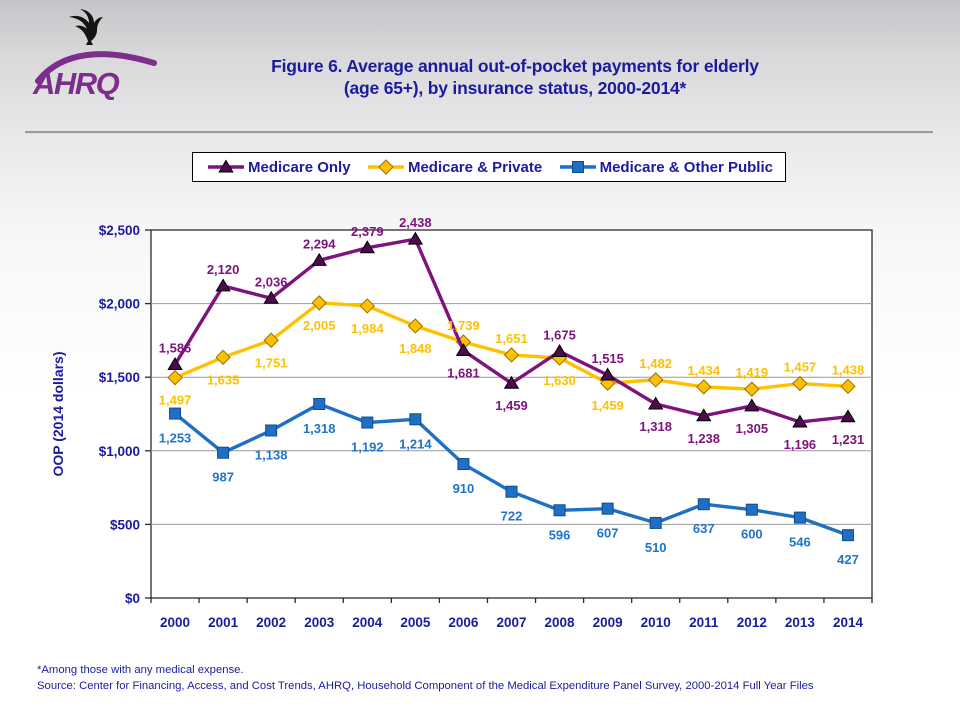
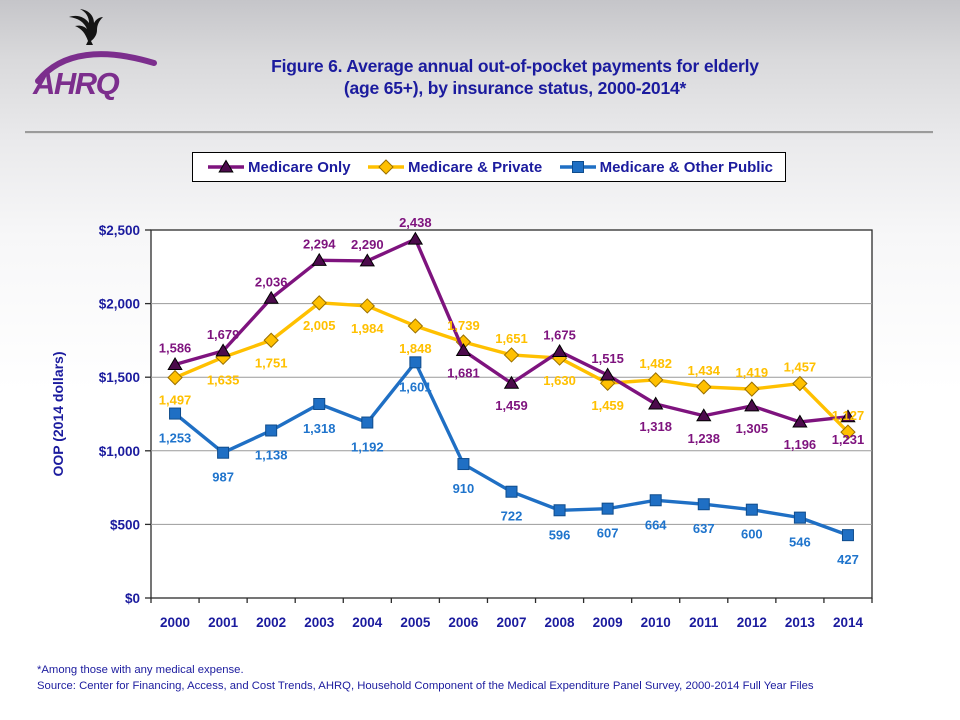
Medicare Only/2001: 2,120 -> 1,679
Medicare Only/2004: 2,379 -> 2,290
Medicare & Other Public/2005: 1,214 -> 1,601
Medicare & Other Public/2010: 510 -> 664
Medicare & Private/2014: 1,438 -> 1,127
